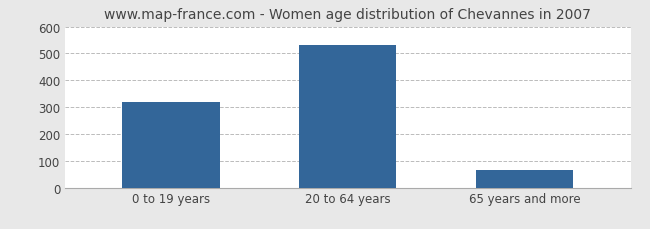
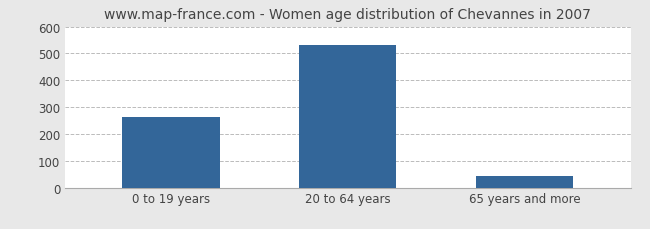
0 to 19 years: 320 -> 262
65 years and more: 65 -> 43
